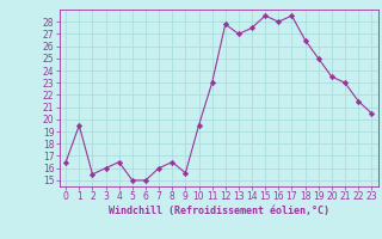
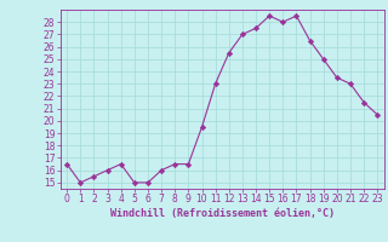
1: 19.5 -> 15.0
9: 15.6 -> 16.5
12: 27.8 -> 25.5
